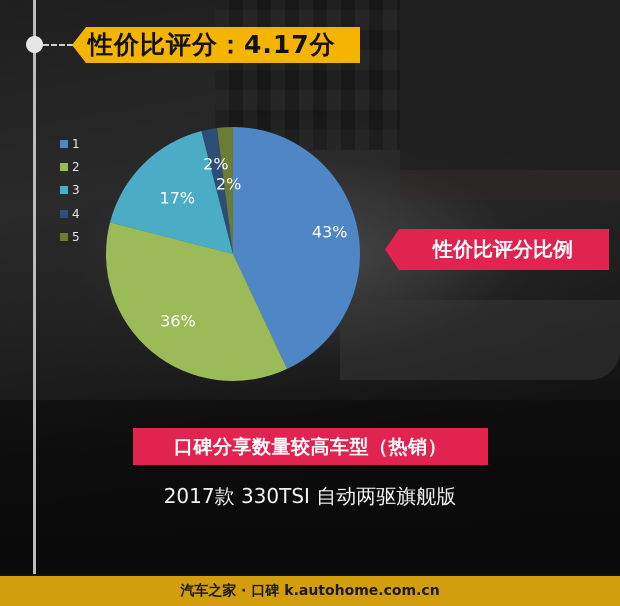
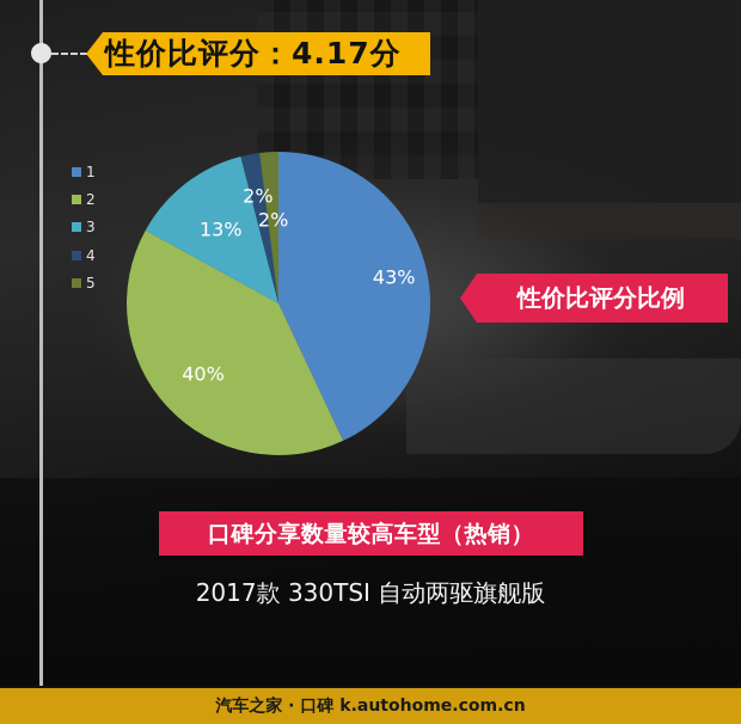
2: 36% -> 40%
3: 17% -> 13%
